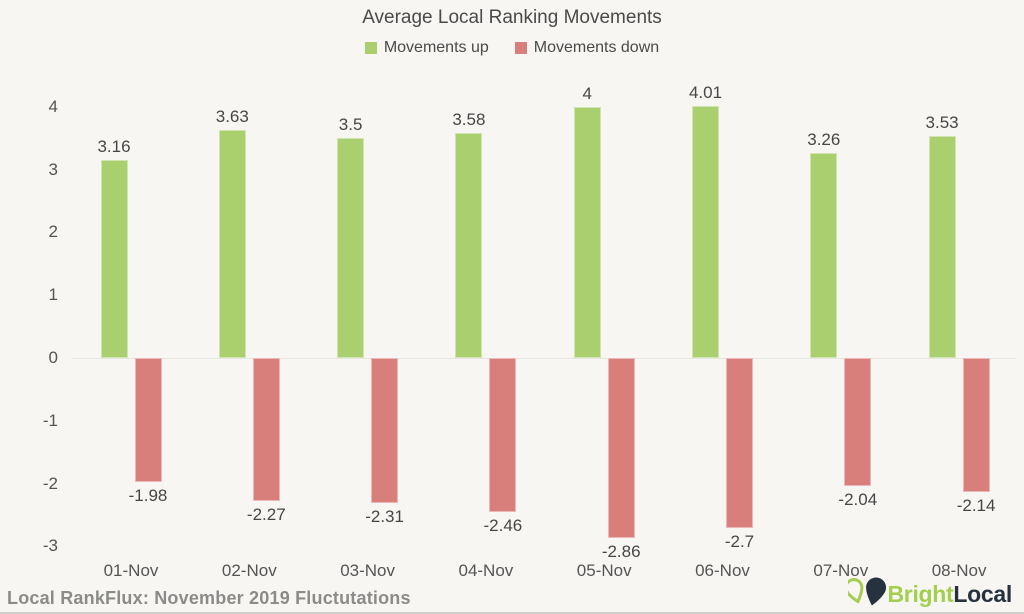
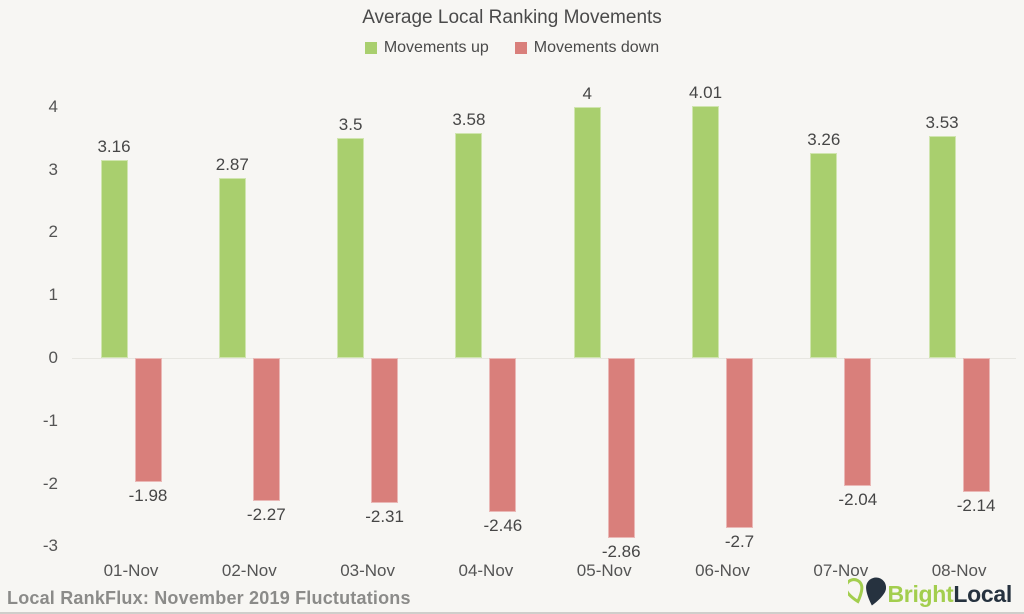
Movements up/02-Nov: 3.63 -> 2.87
